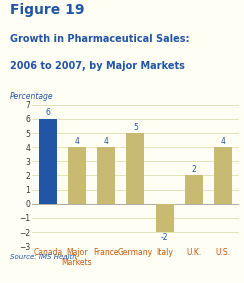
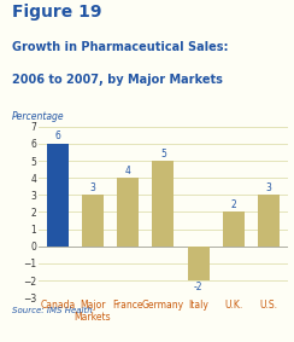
Major Markets: 4 -> 3
U.S.: 4 -> 3
